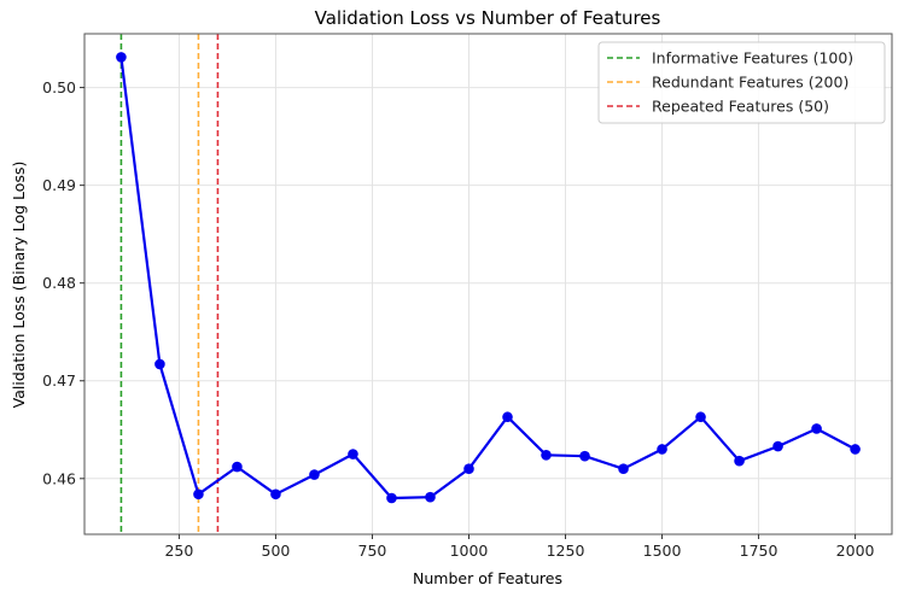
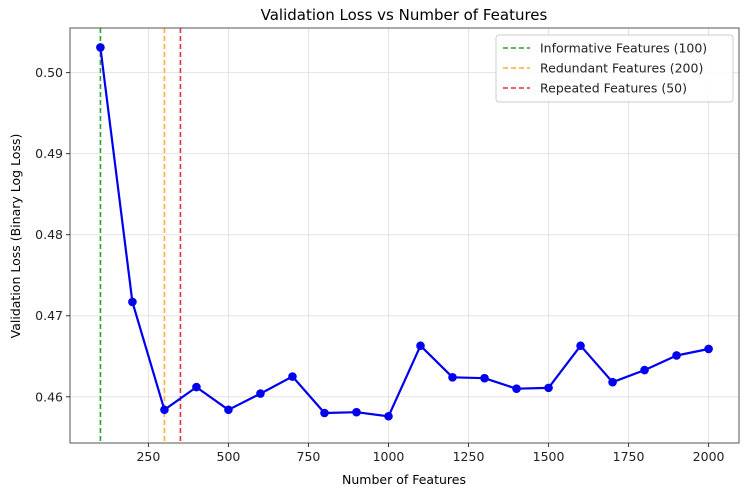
1000: 0.461 -> 0.458
1500: 0.463 -> 0.461
2000: 0.463 -> 0.466
